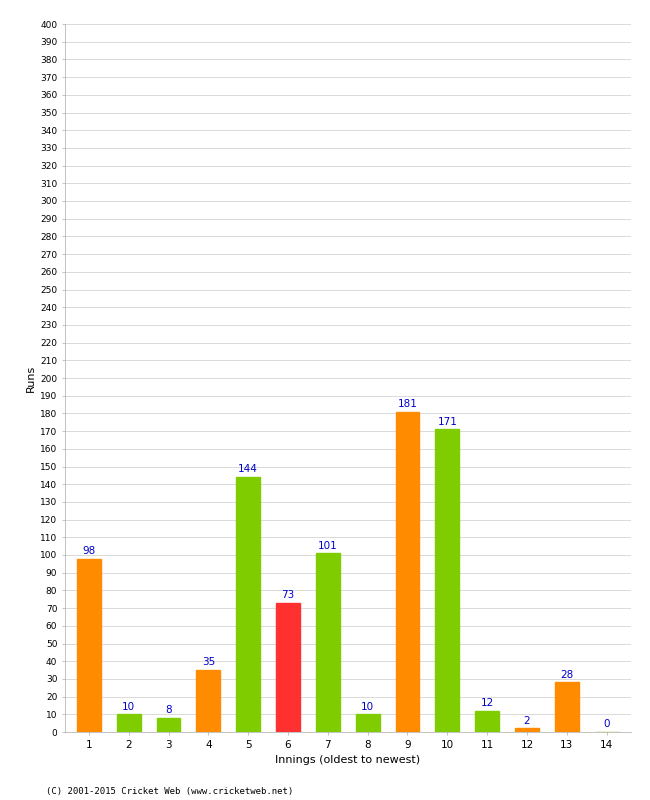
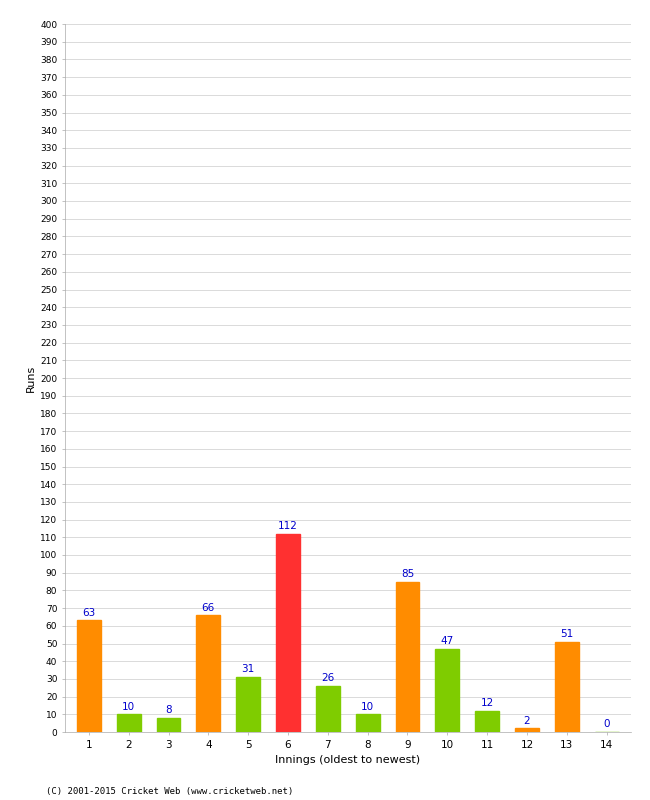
1: 98 -> 63
4: 35 -> 66
5: 144 -> 31
6: 73 -> 112
7: 101 -> 26
9: 181 -> 85
10: 171 -> 47
13: 28 -> 51
